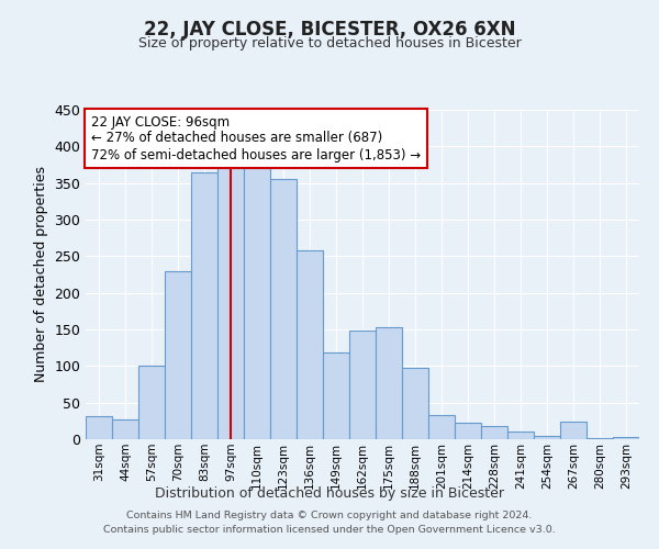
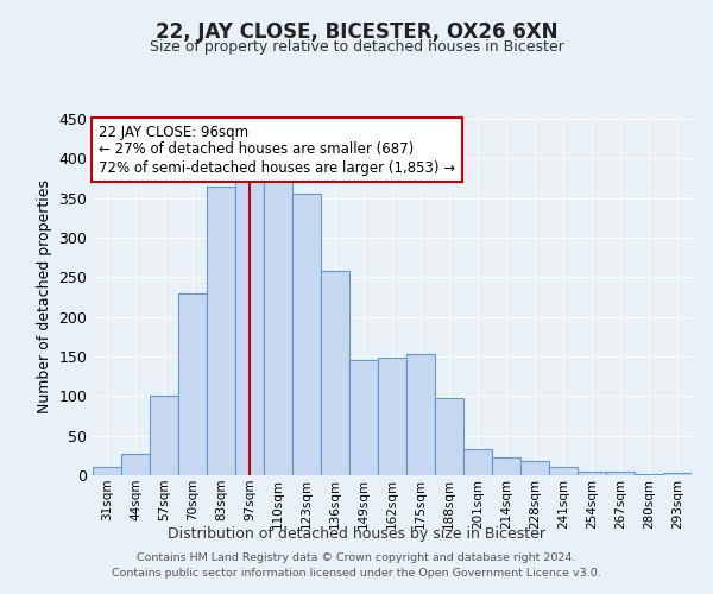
31sqm: 32 -> 10
149sqm: 118 -> 145
267sqm: 24 -> 4
